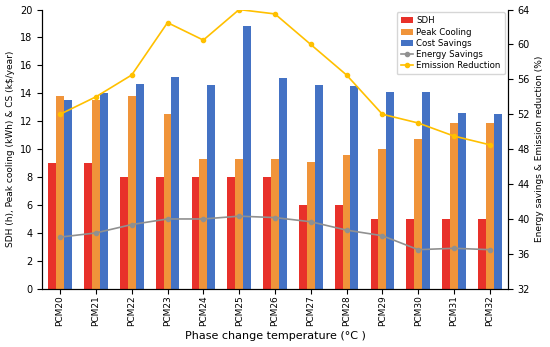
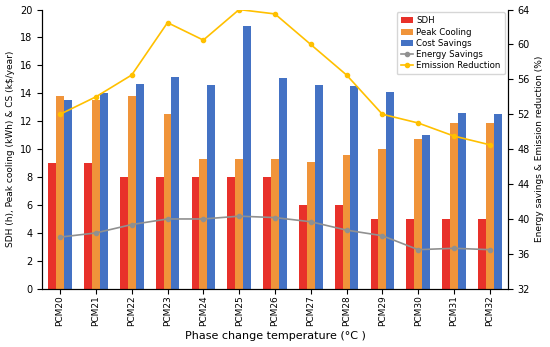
Cost Savings/PCM30: 14.1 -> 11.0
